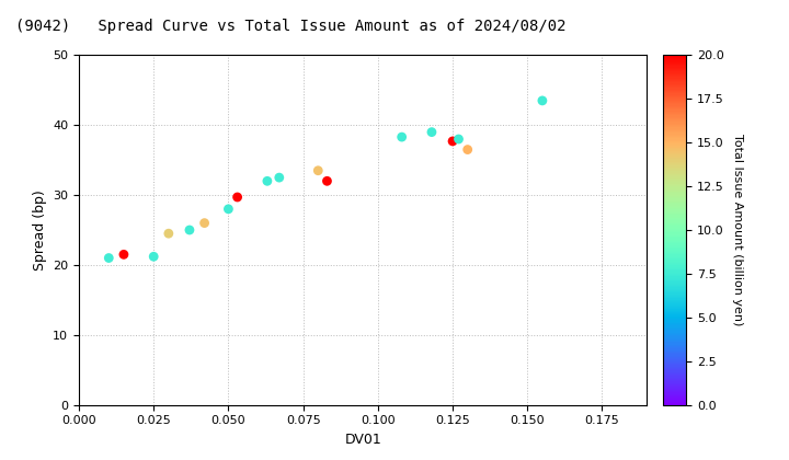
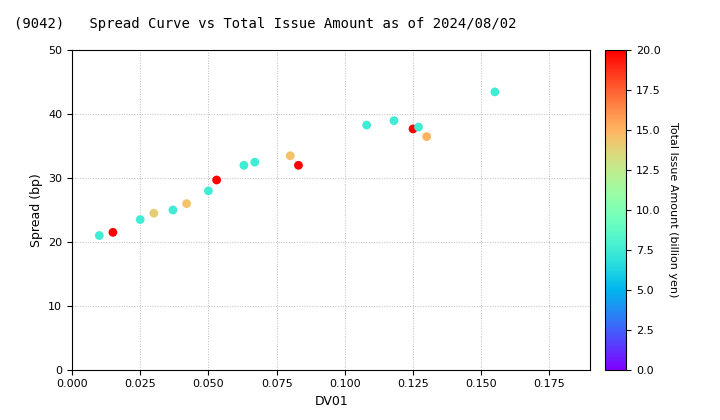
0.025: 21.2 -> 23.5
